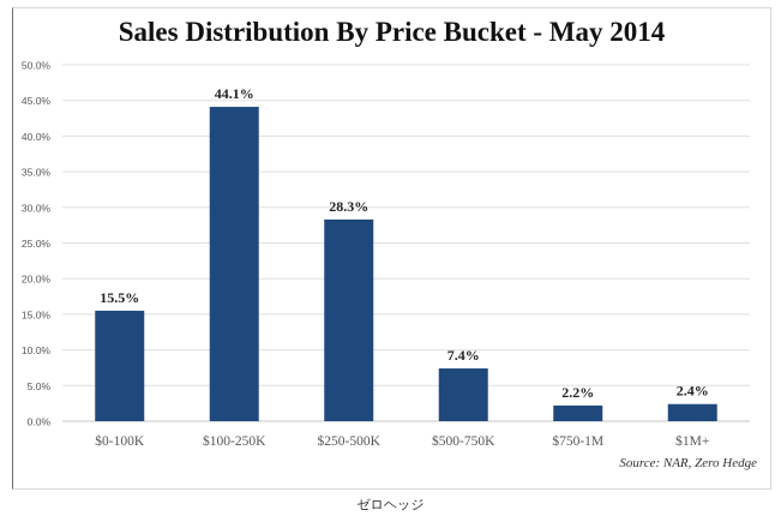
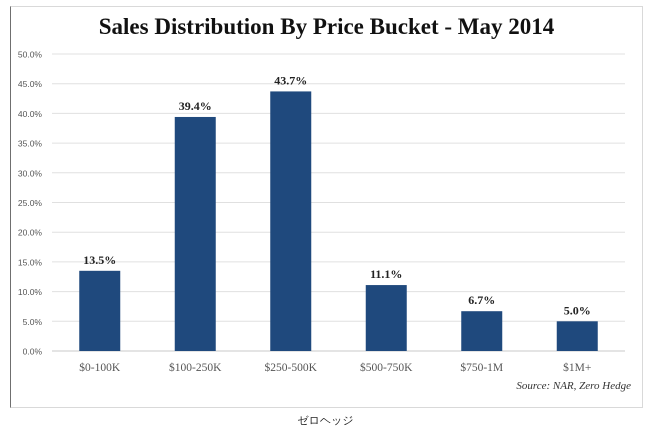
$0-100K: 15.5% -> 13.5%
$100-250K: 44.1% -> 39.4%
$250-500K: 28.3% -> 43.7%
$500-750K: 7.4% -> 11.1%
$750-1M: 2.2% -> 6.7%
$1M+: 2.4% -> 5.0%
